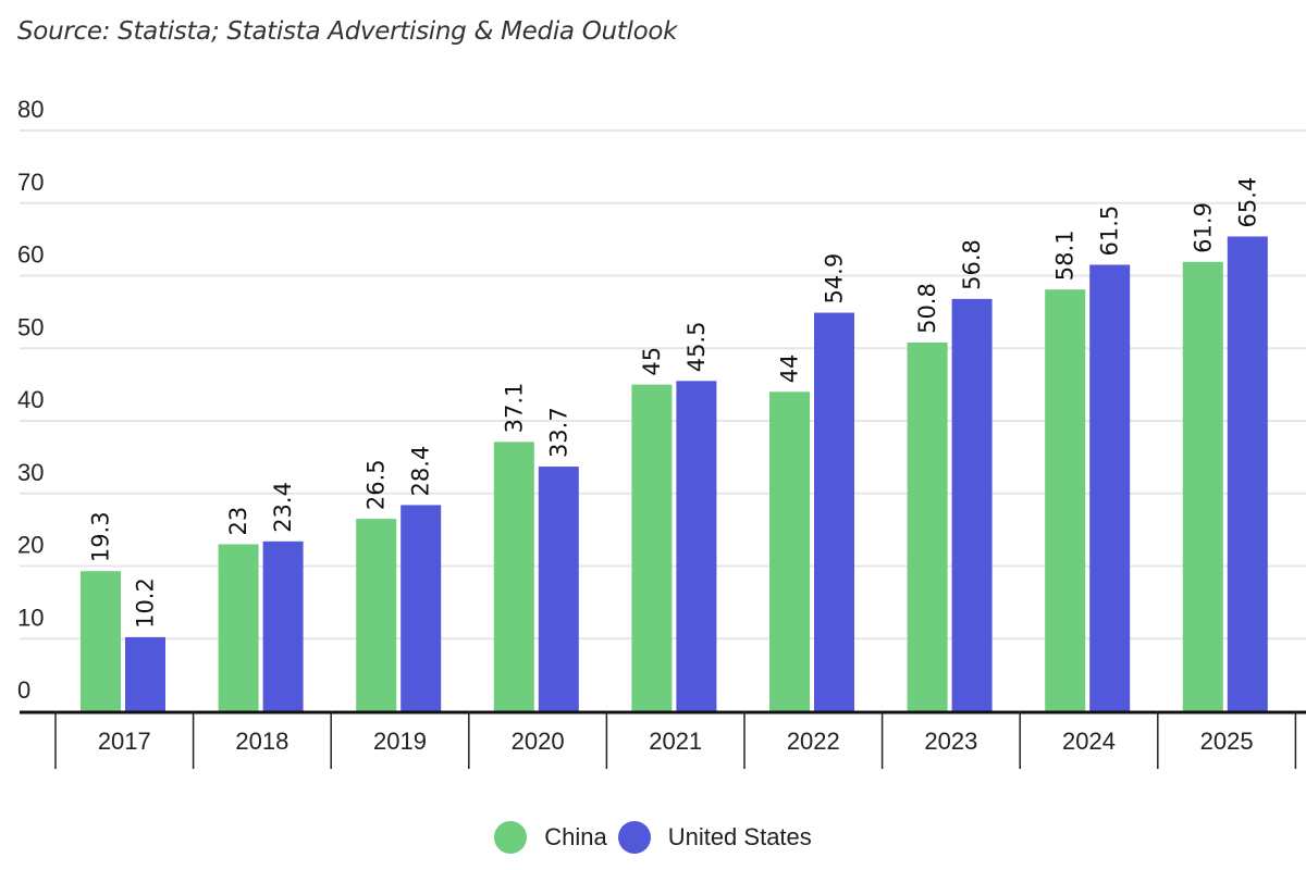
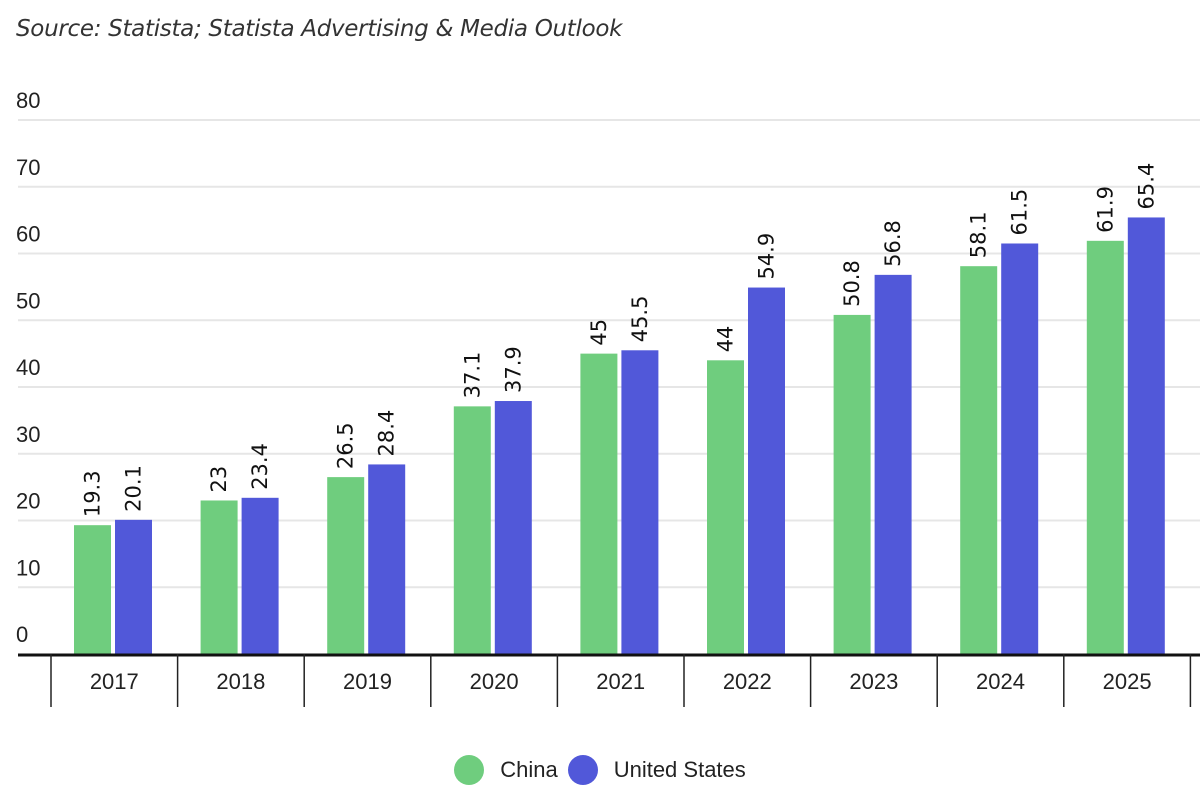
United States/2017: 10.2 -> 20.1
United States/2020: 33.7 -> 37.9
